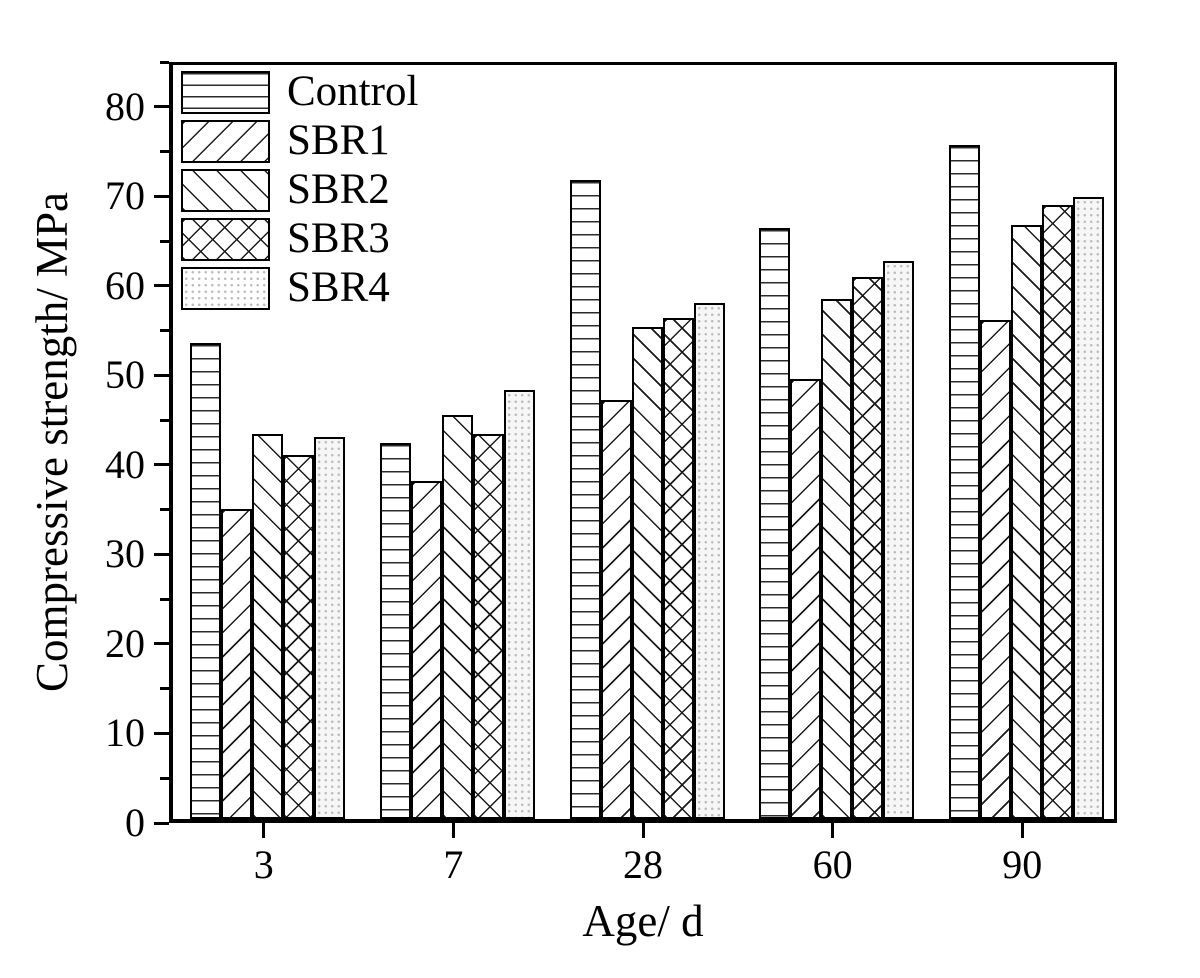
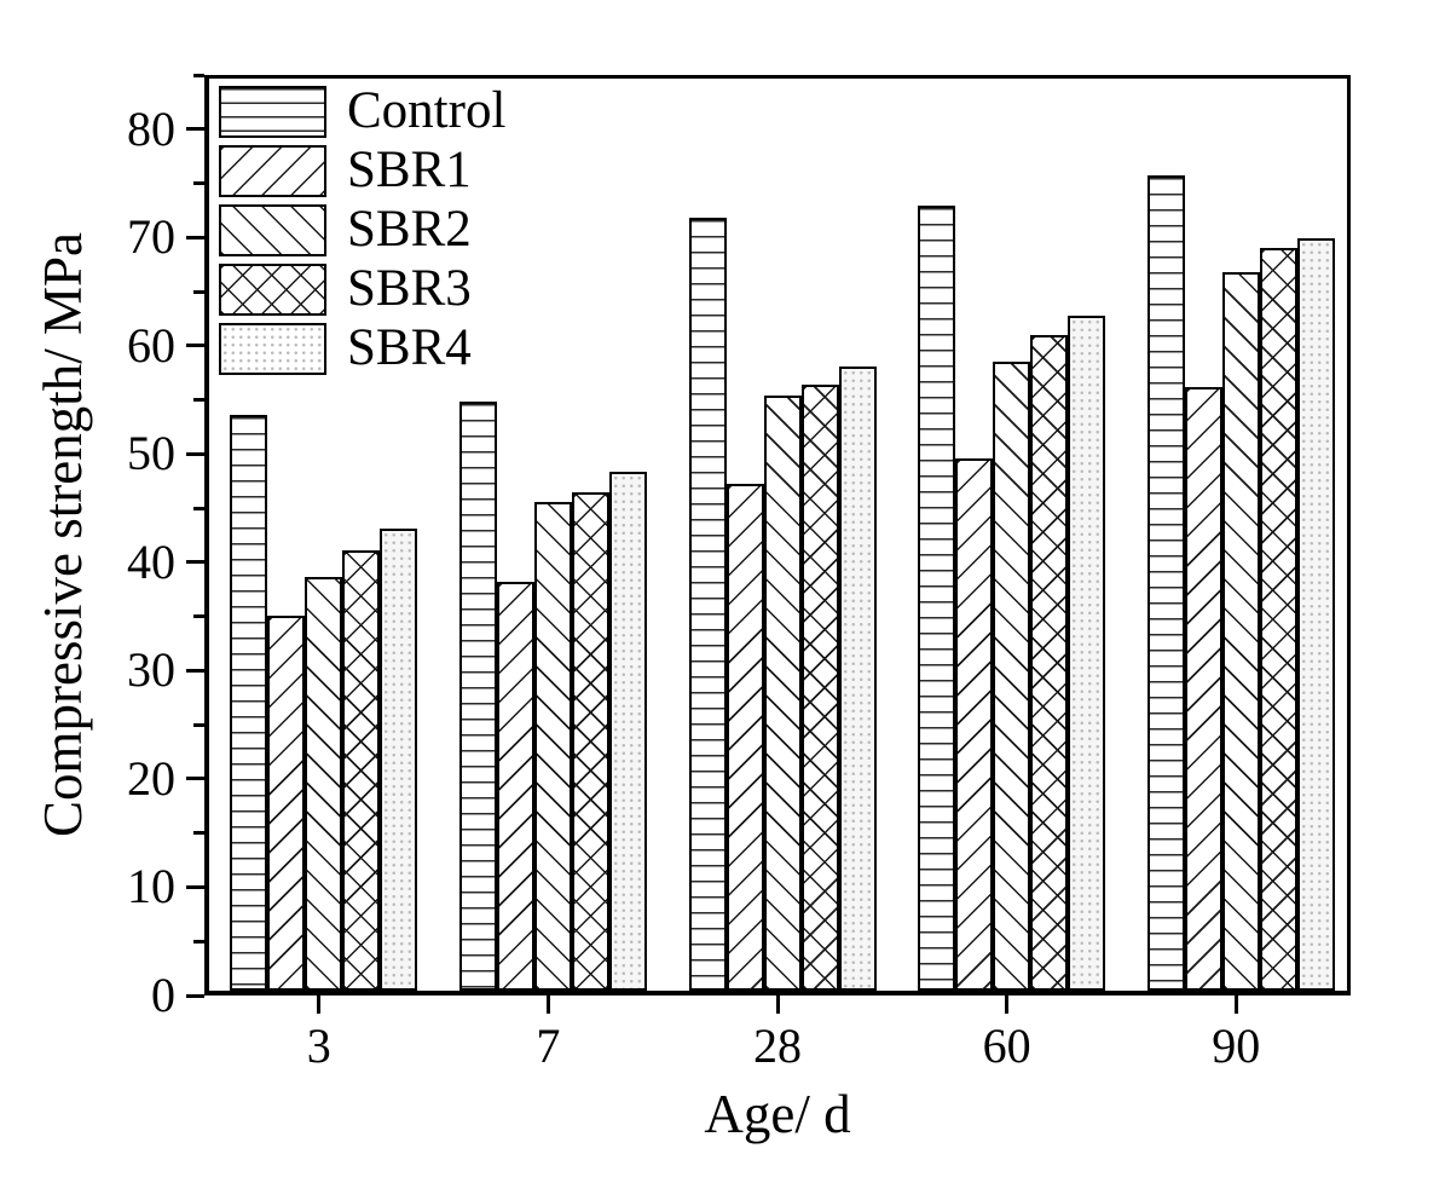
SBR2/3: 43 -> 38
Control/7: 42 -> 54
SBR3/7: 43 -> 46
Control/60: 66 -> 72
